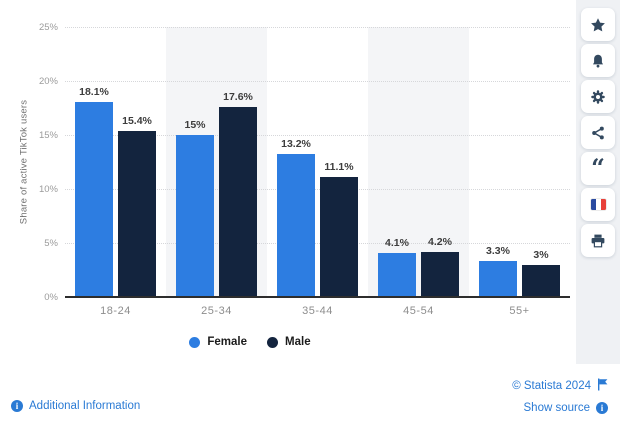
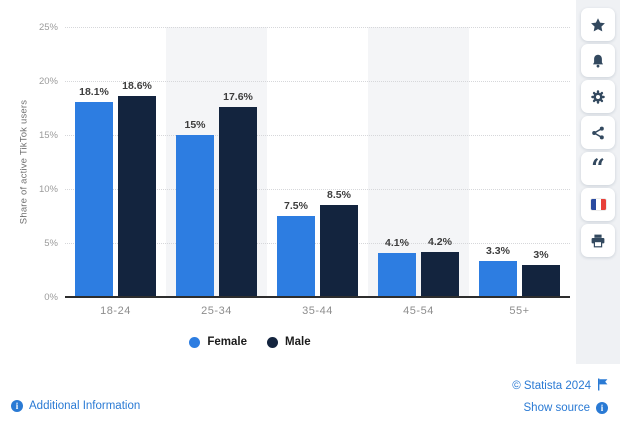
Male/18-24: 15.4% -> 18.6%
Female/35-44: 13.2% -> 7.5%
Male/35-44: 11.1% -> 8.5%
